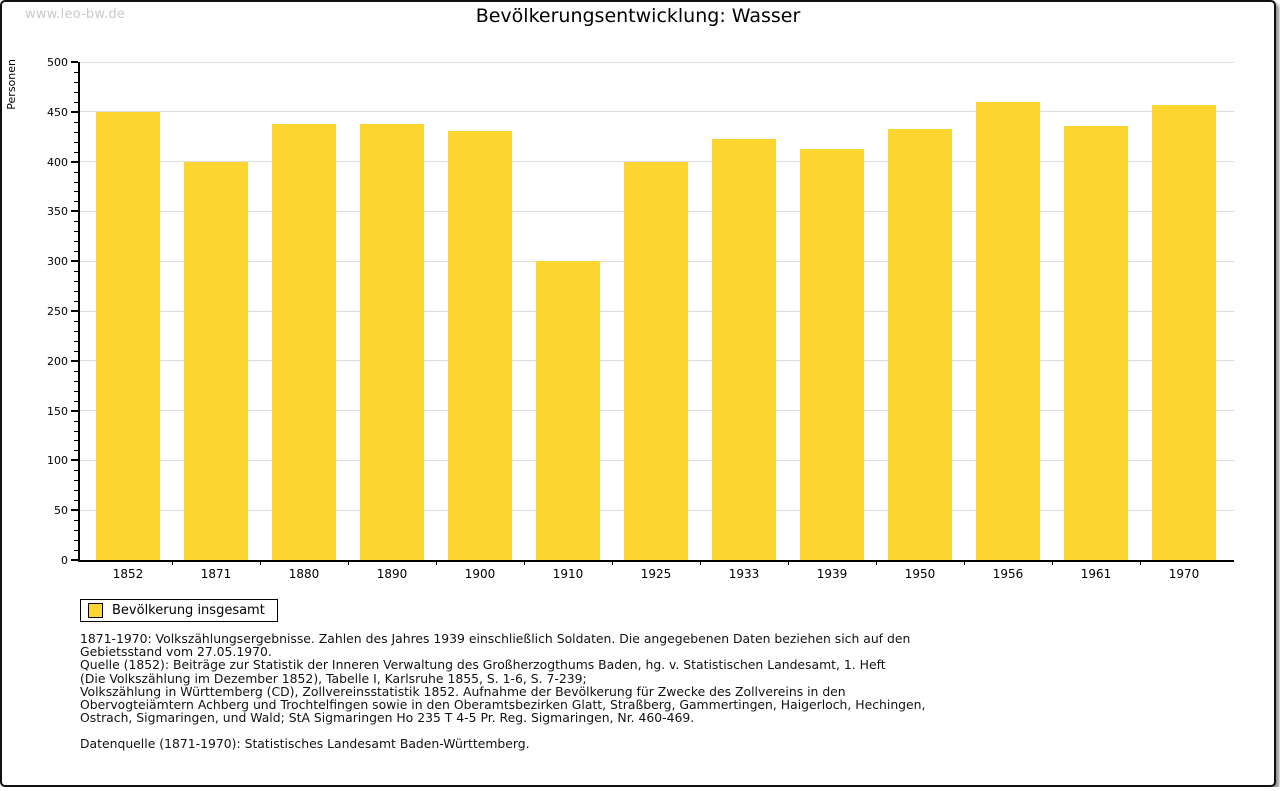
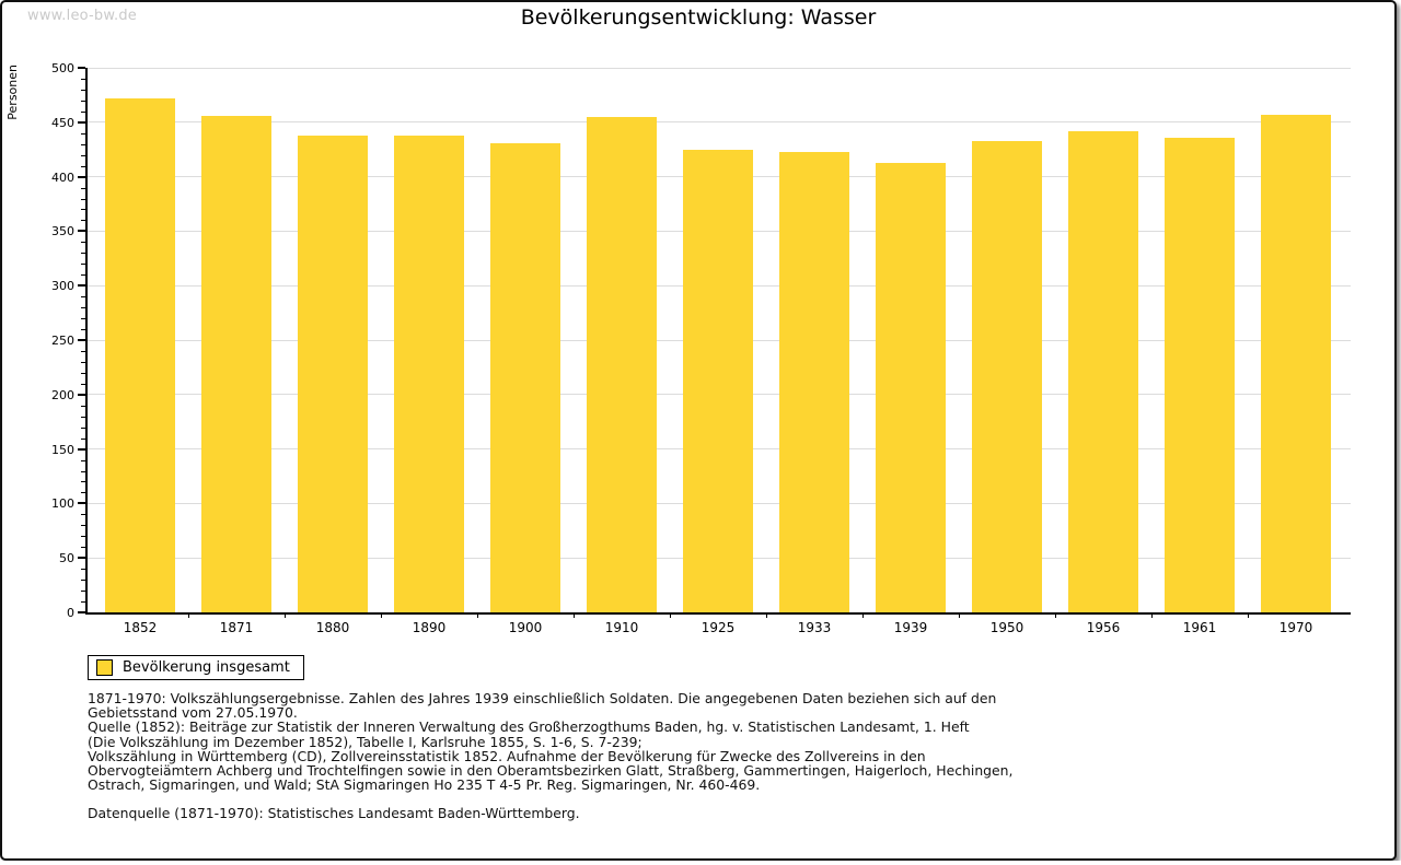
1852: 450 -> 470
1871: 400 -> 460
1910: 300 -> 460
1925: 400 -> 420
1956: 460 -> 440
